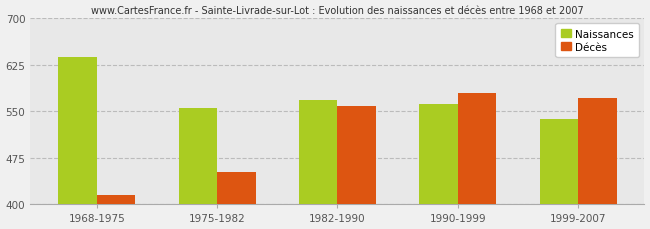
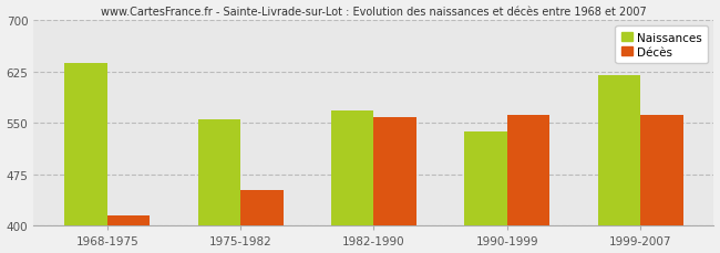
Naissances/1990-1999: 561 -> 538
Décès/1990-1999: 580 -> 562
Naissances/1999-2007: 537 -> 620
Décès/1999-2007: 572 -> 562
